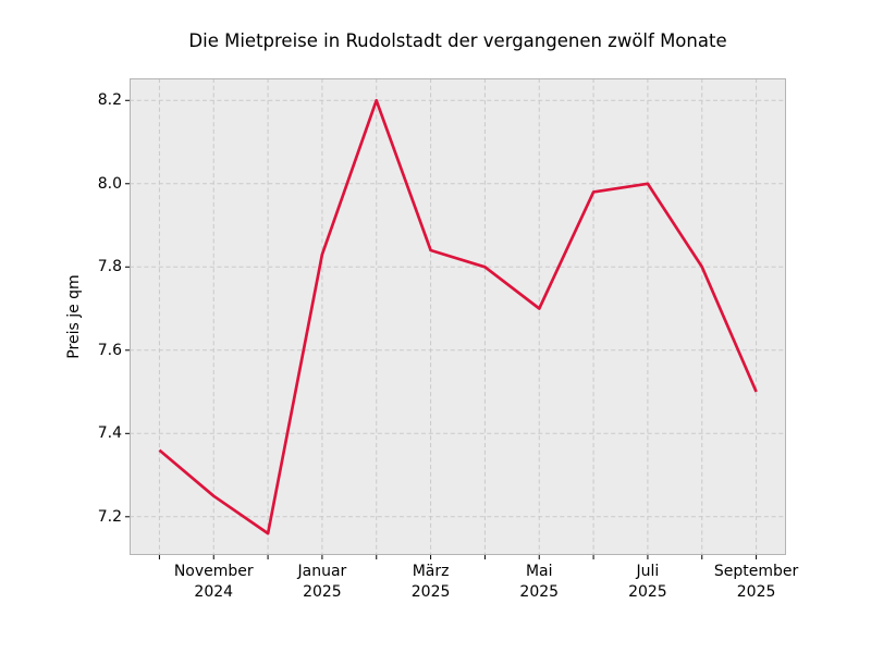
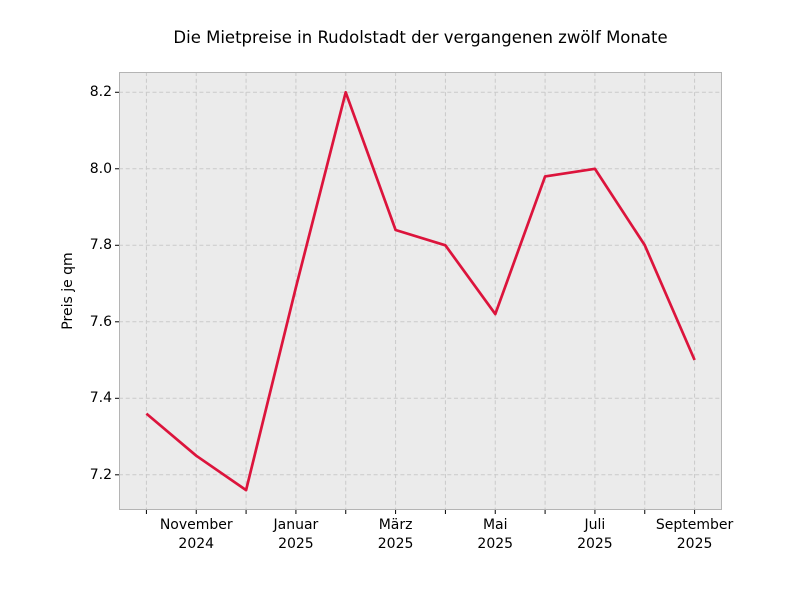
Januar 2025: 7.83 -> 7.69
Mai 2025: 7.70 -> 7.62
